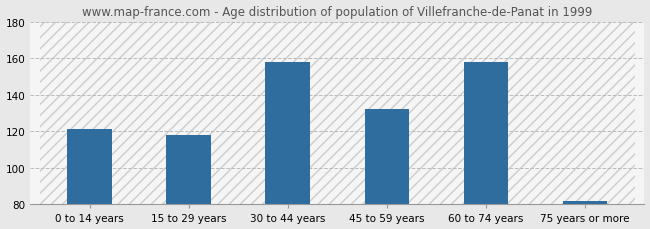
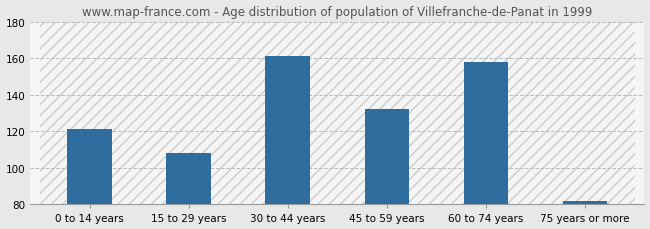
15 to 29 years: 118 -> 108
30 to 44 years: 158 -> 161
